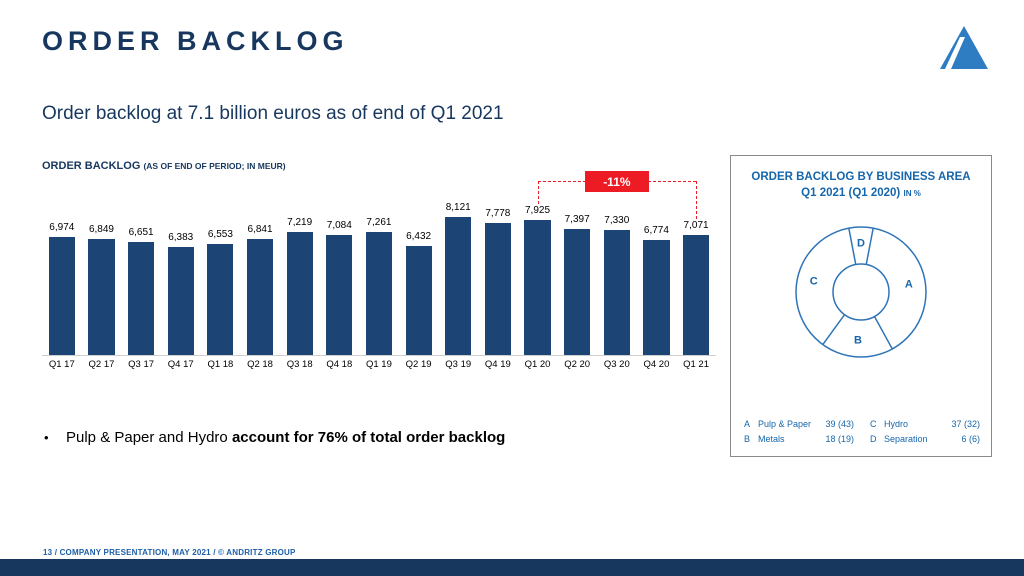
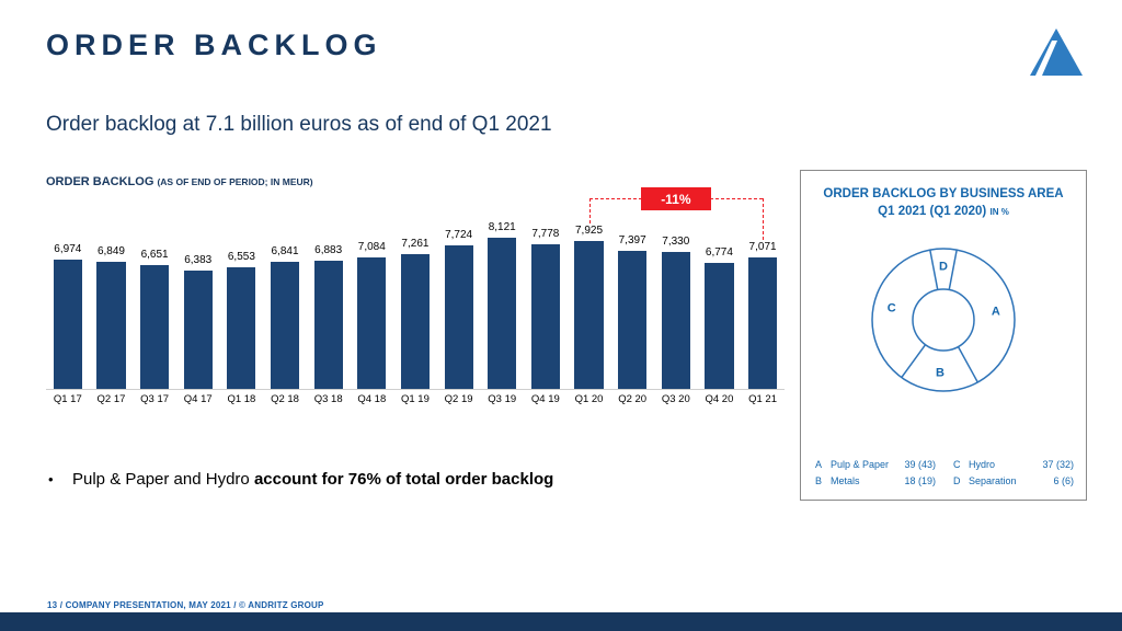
ORDER BACKLOG/Q3 18: 7,219 -> 6,883
ORDER BACKLOG/Q2 19: 6,432 -> 7,724
